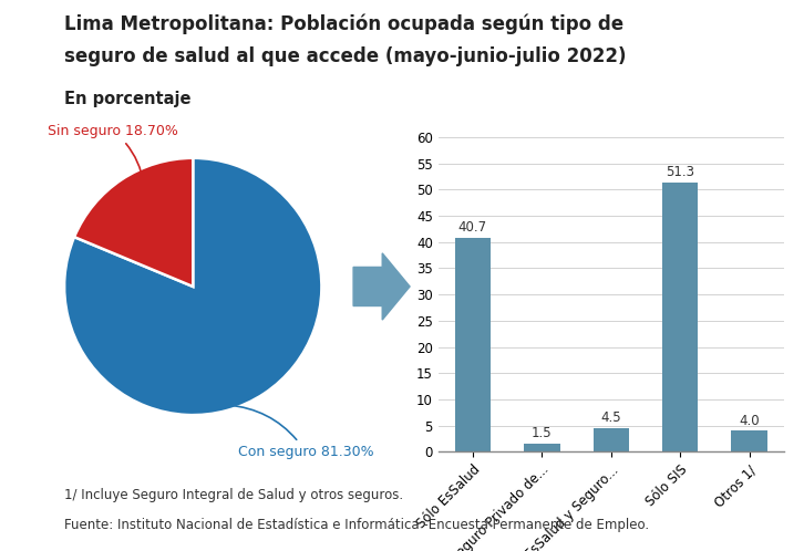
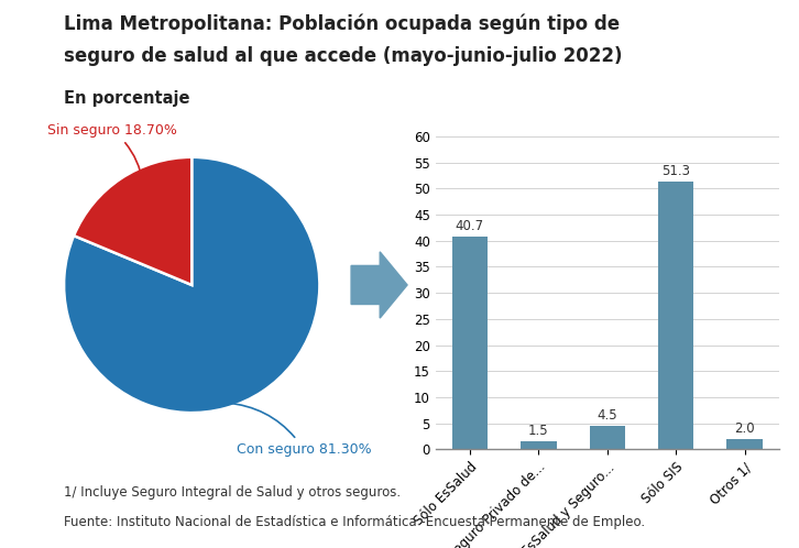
Otros 1/: 4.0 -> 2.0
